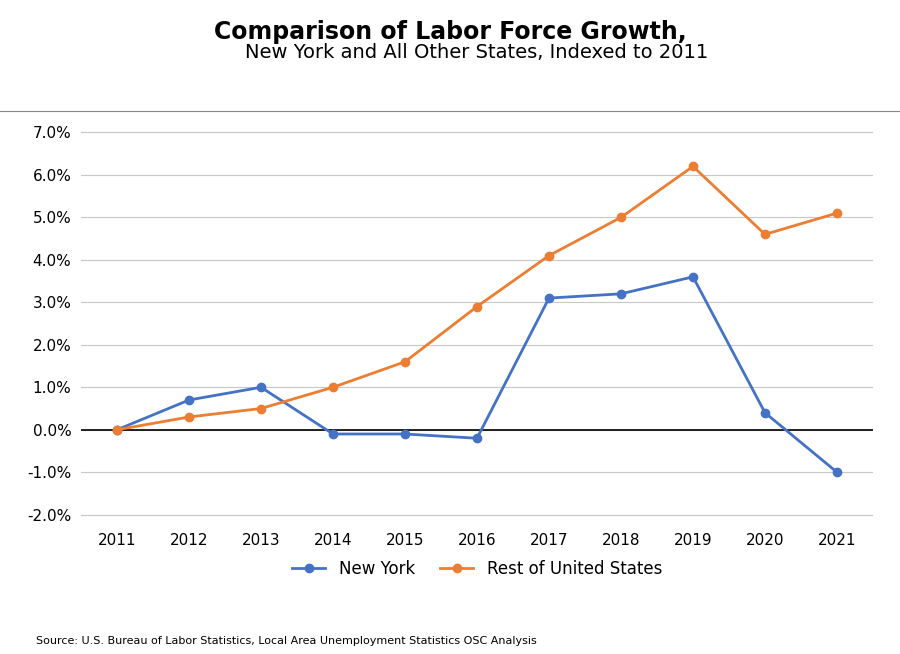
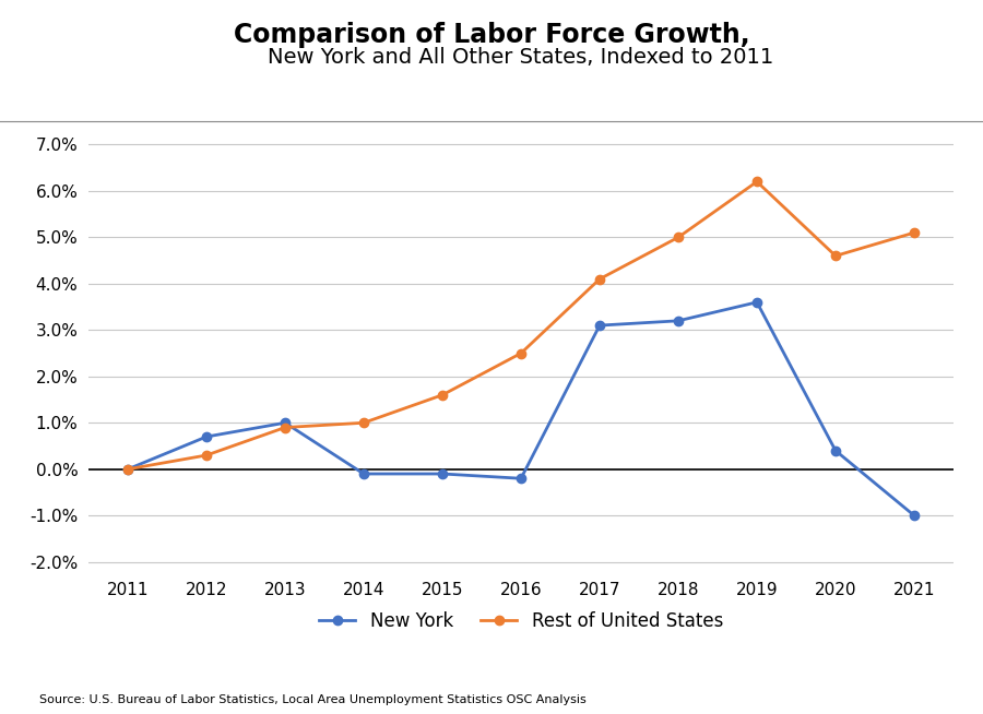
Rest of United States/2013: 0.5% -> 0.9%
Rest of United States/2016: 2.9% -> 2.5%
